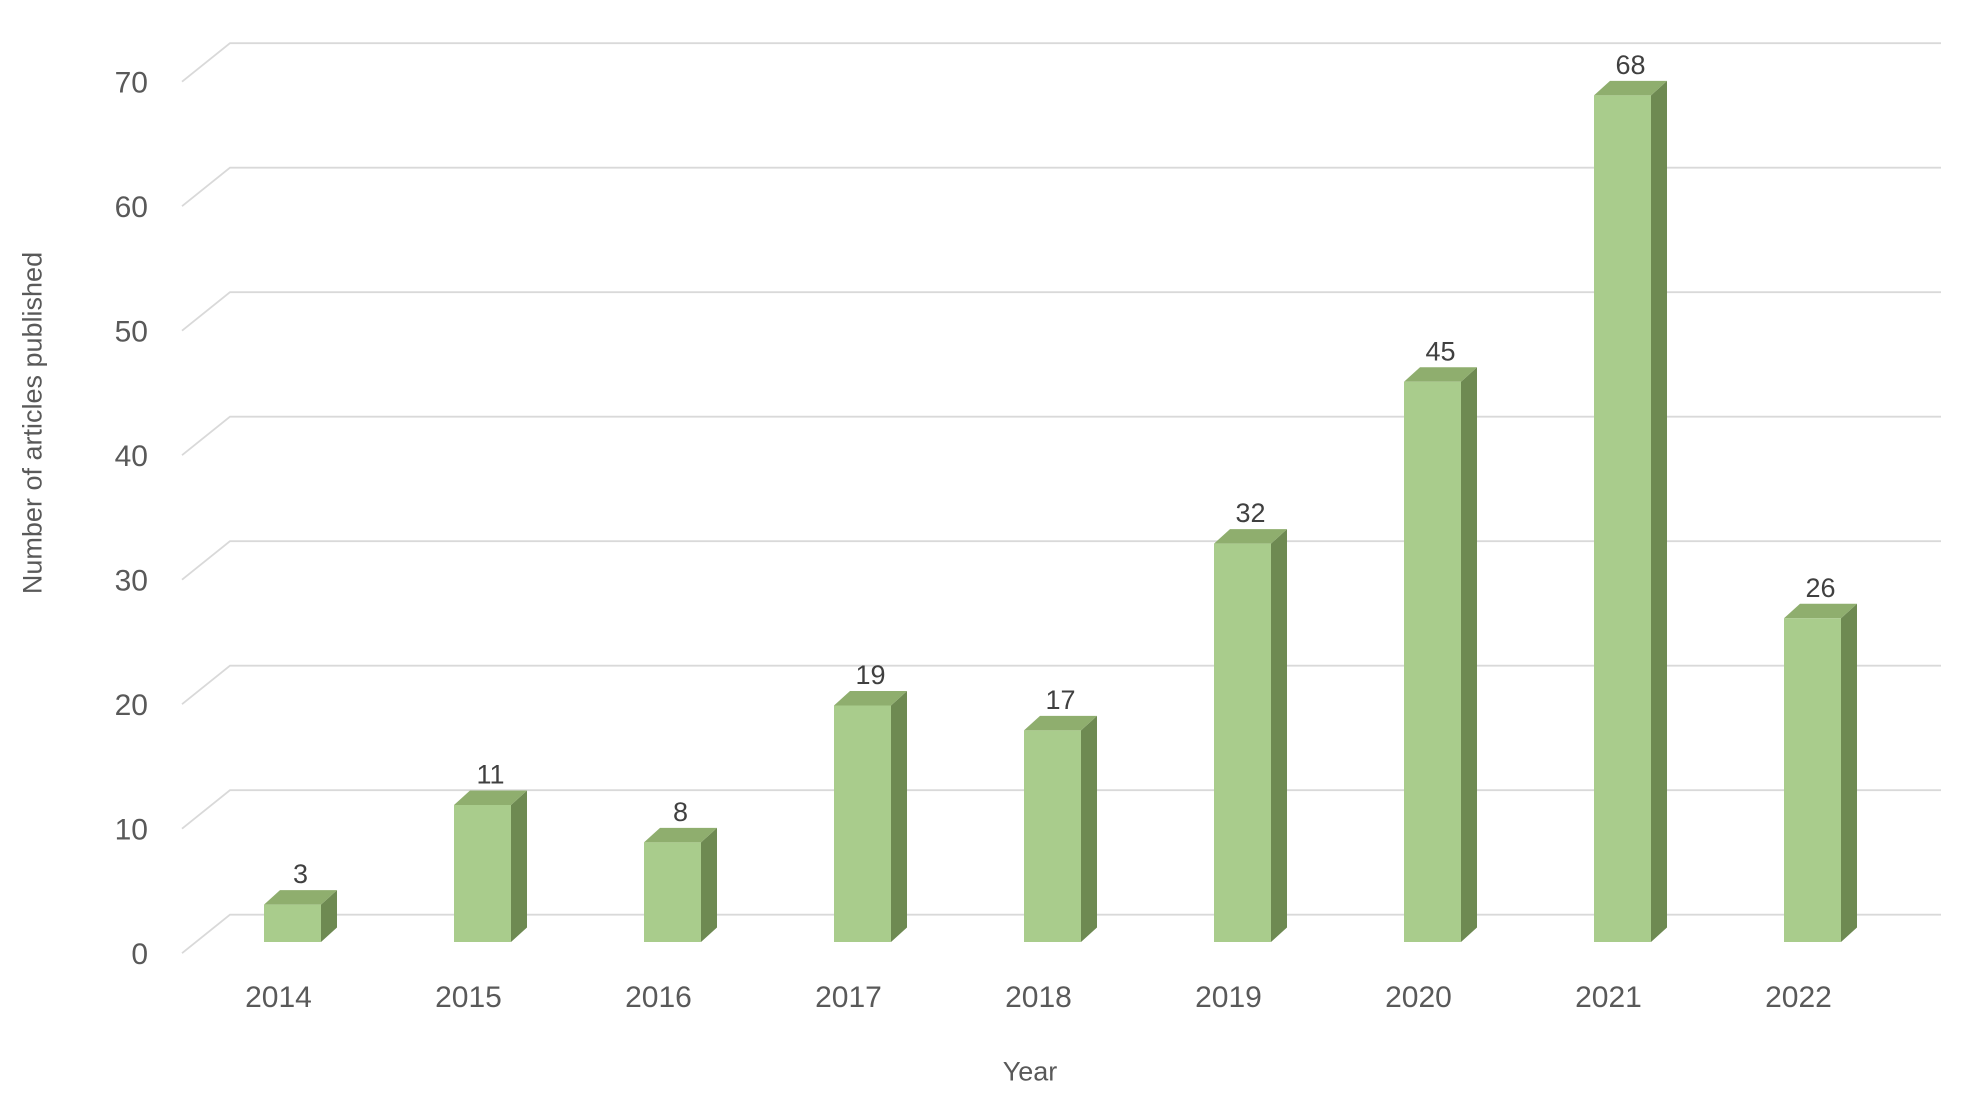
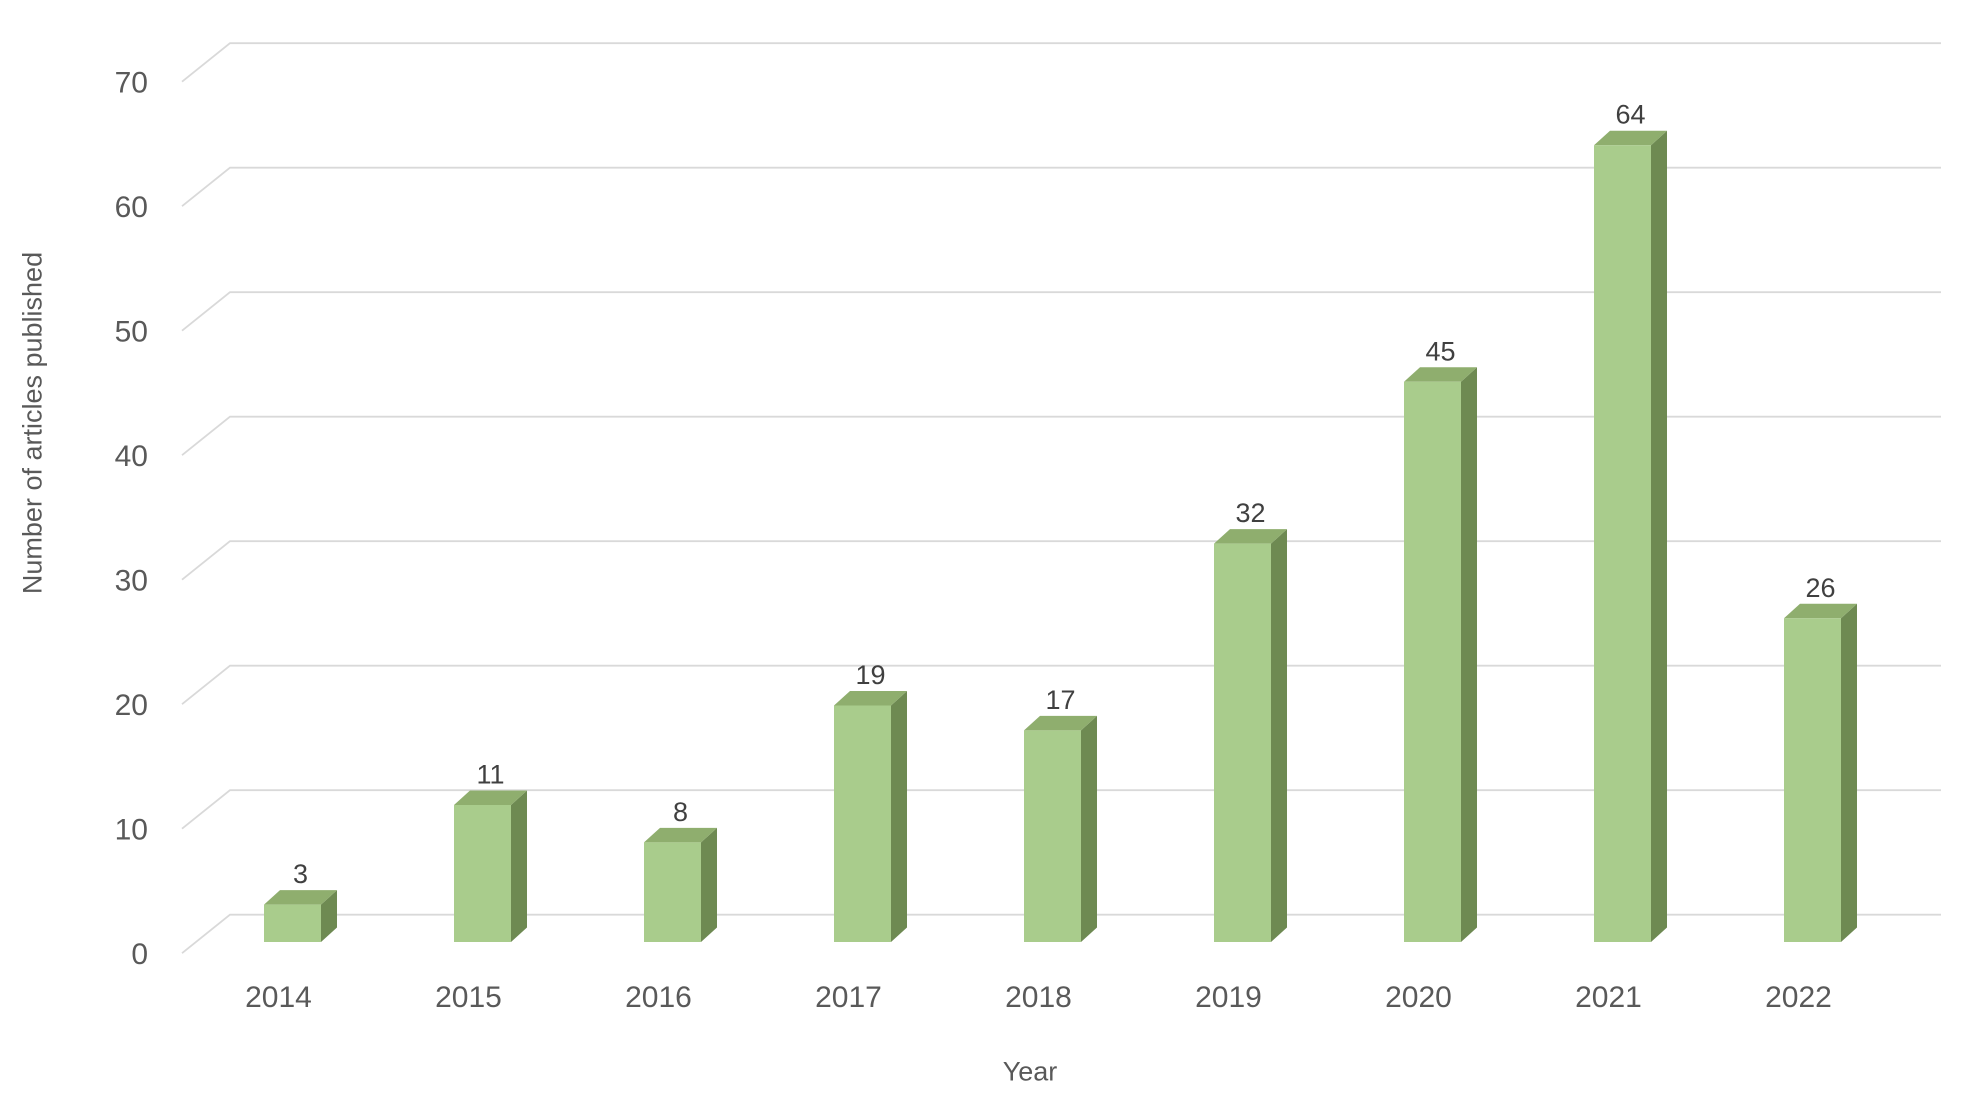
2021: 68 -> 64
